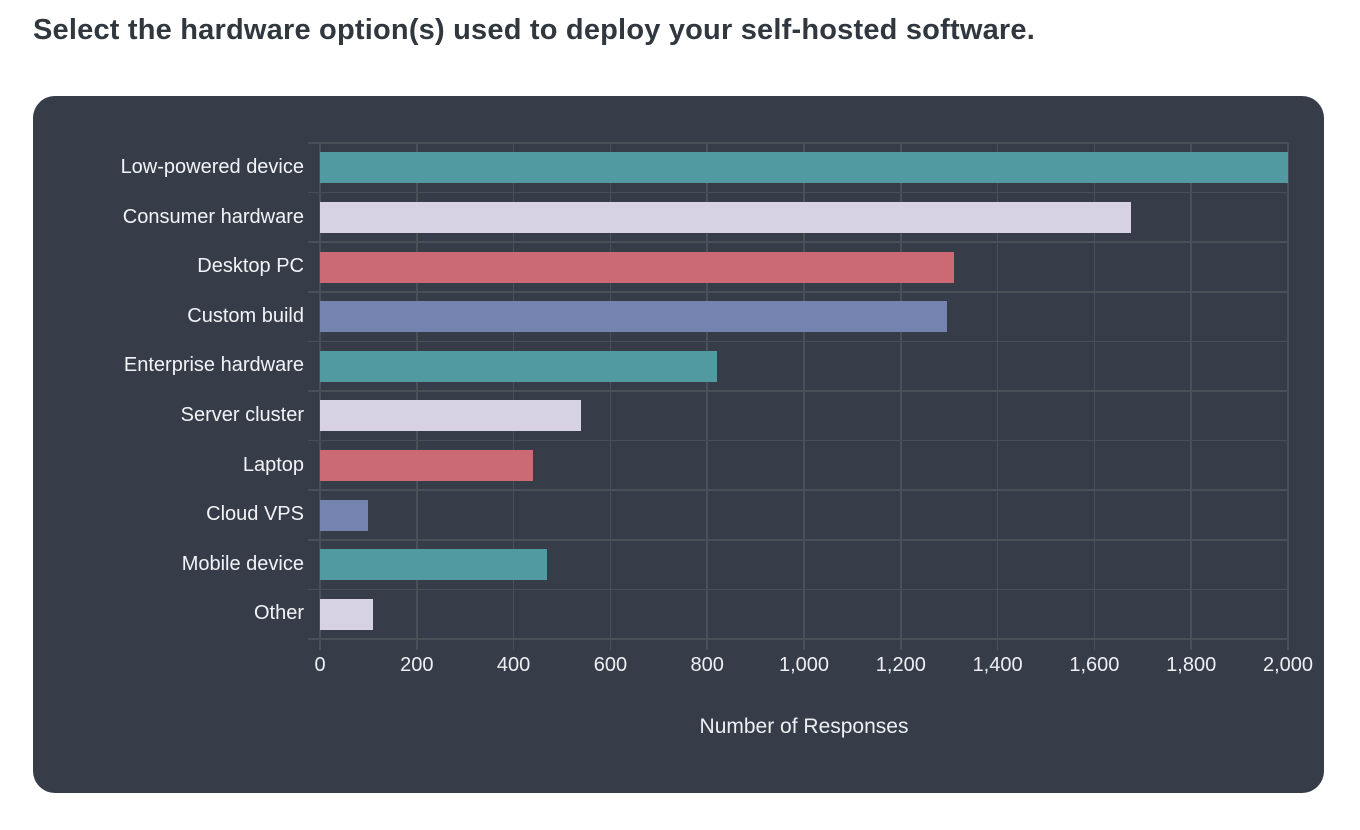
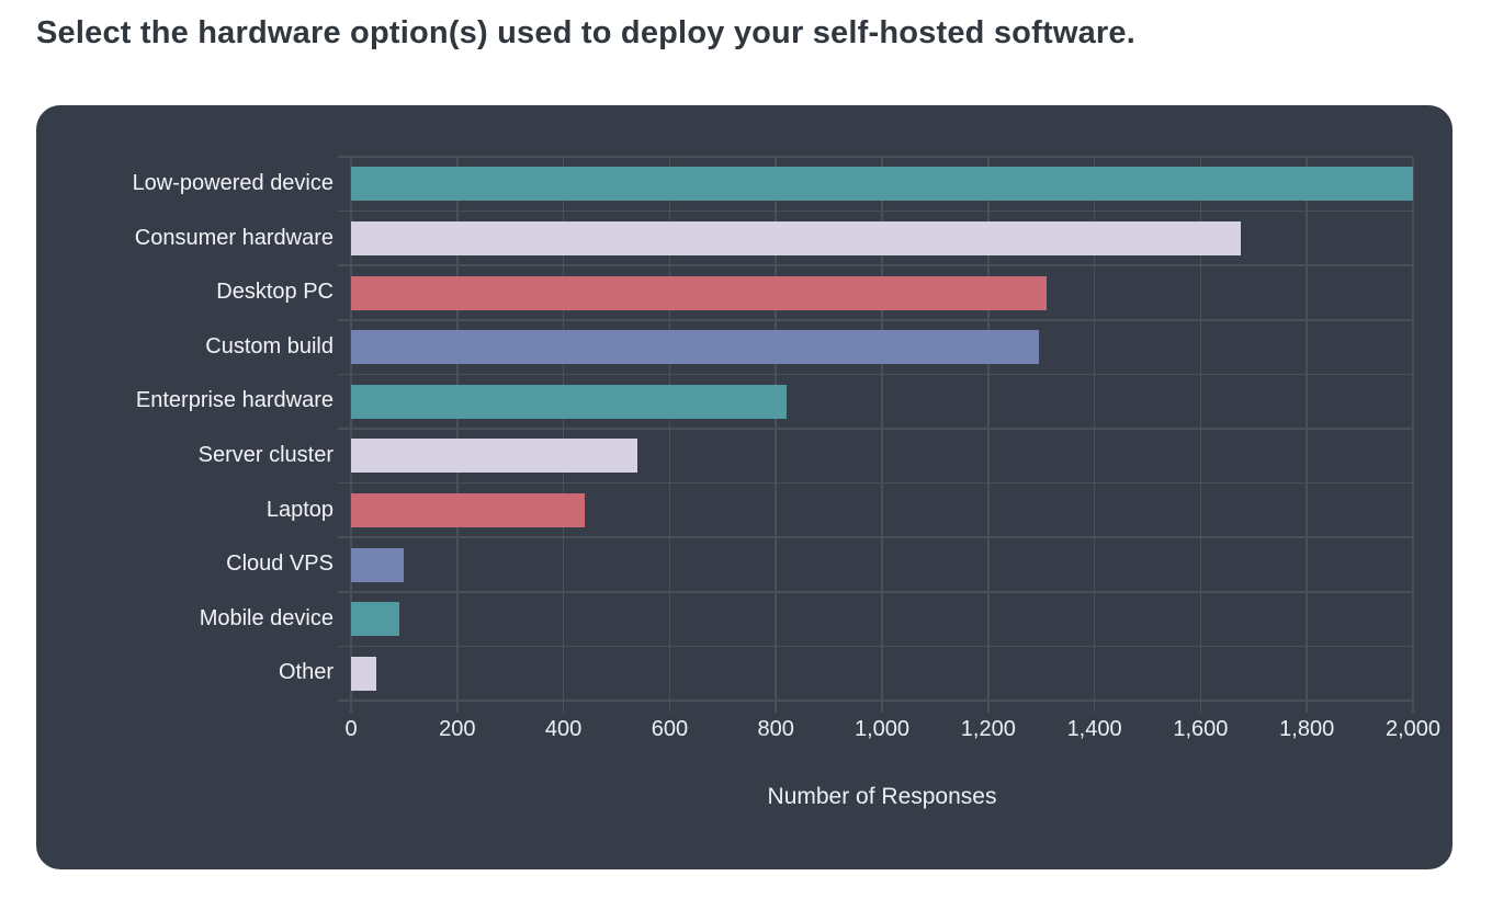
Mobile device: 470 -> 90
Other: 110 -> 50
